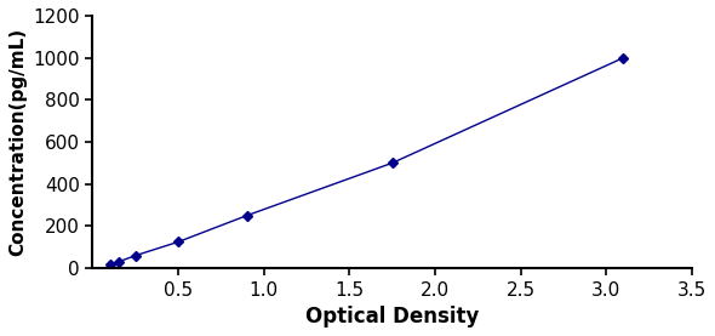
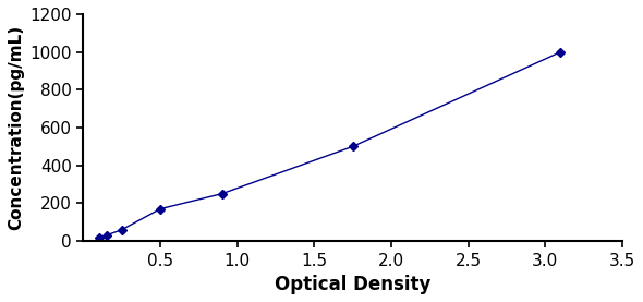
0.5: 120 -> 170
